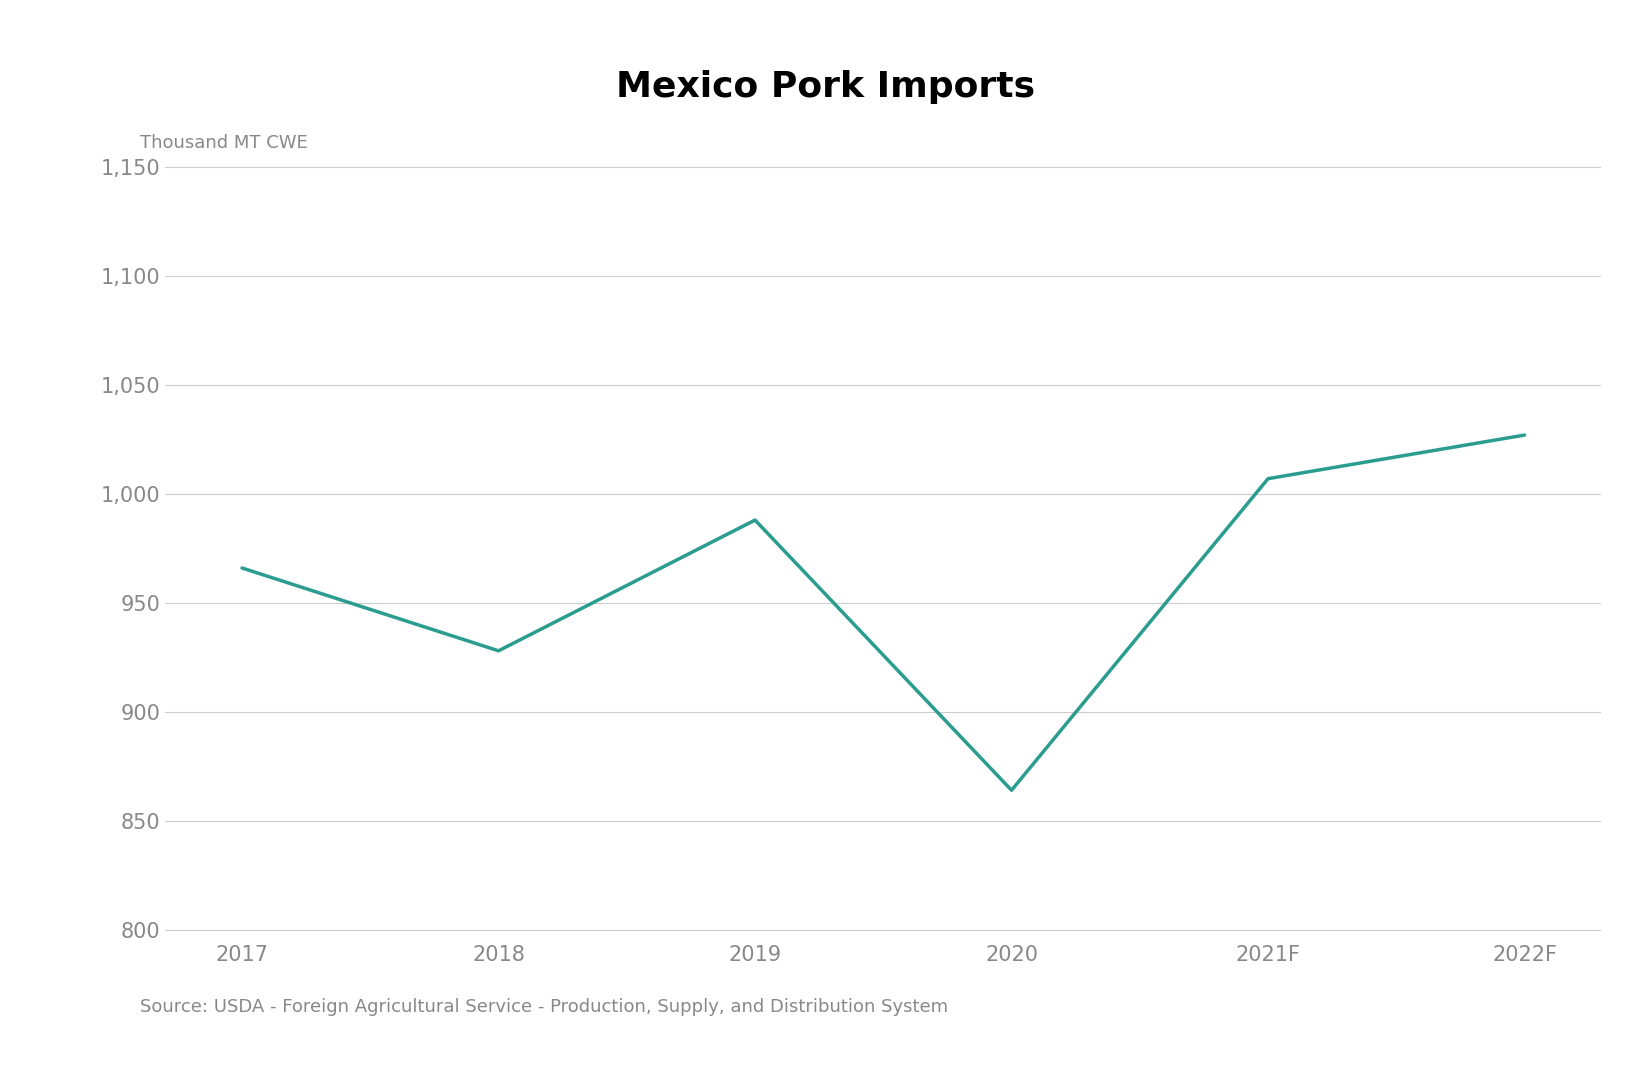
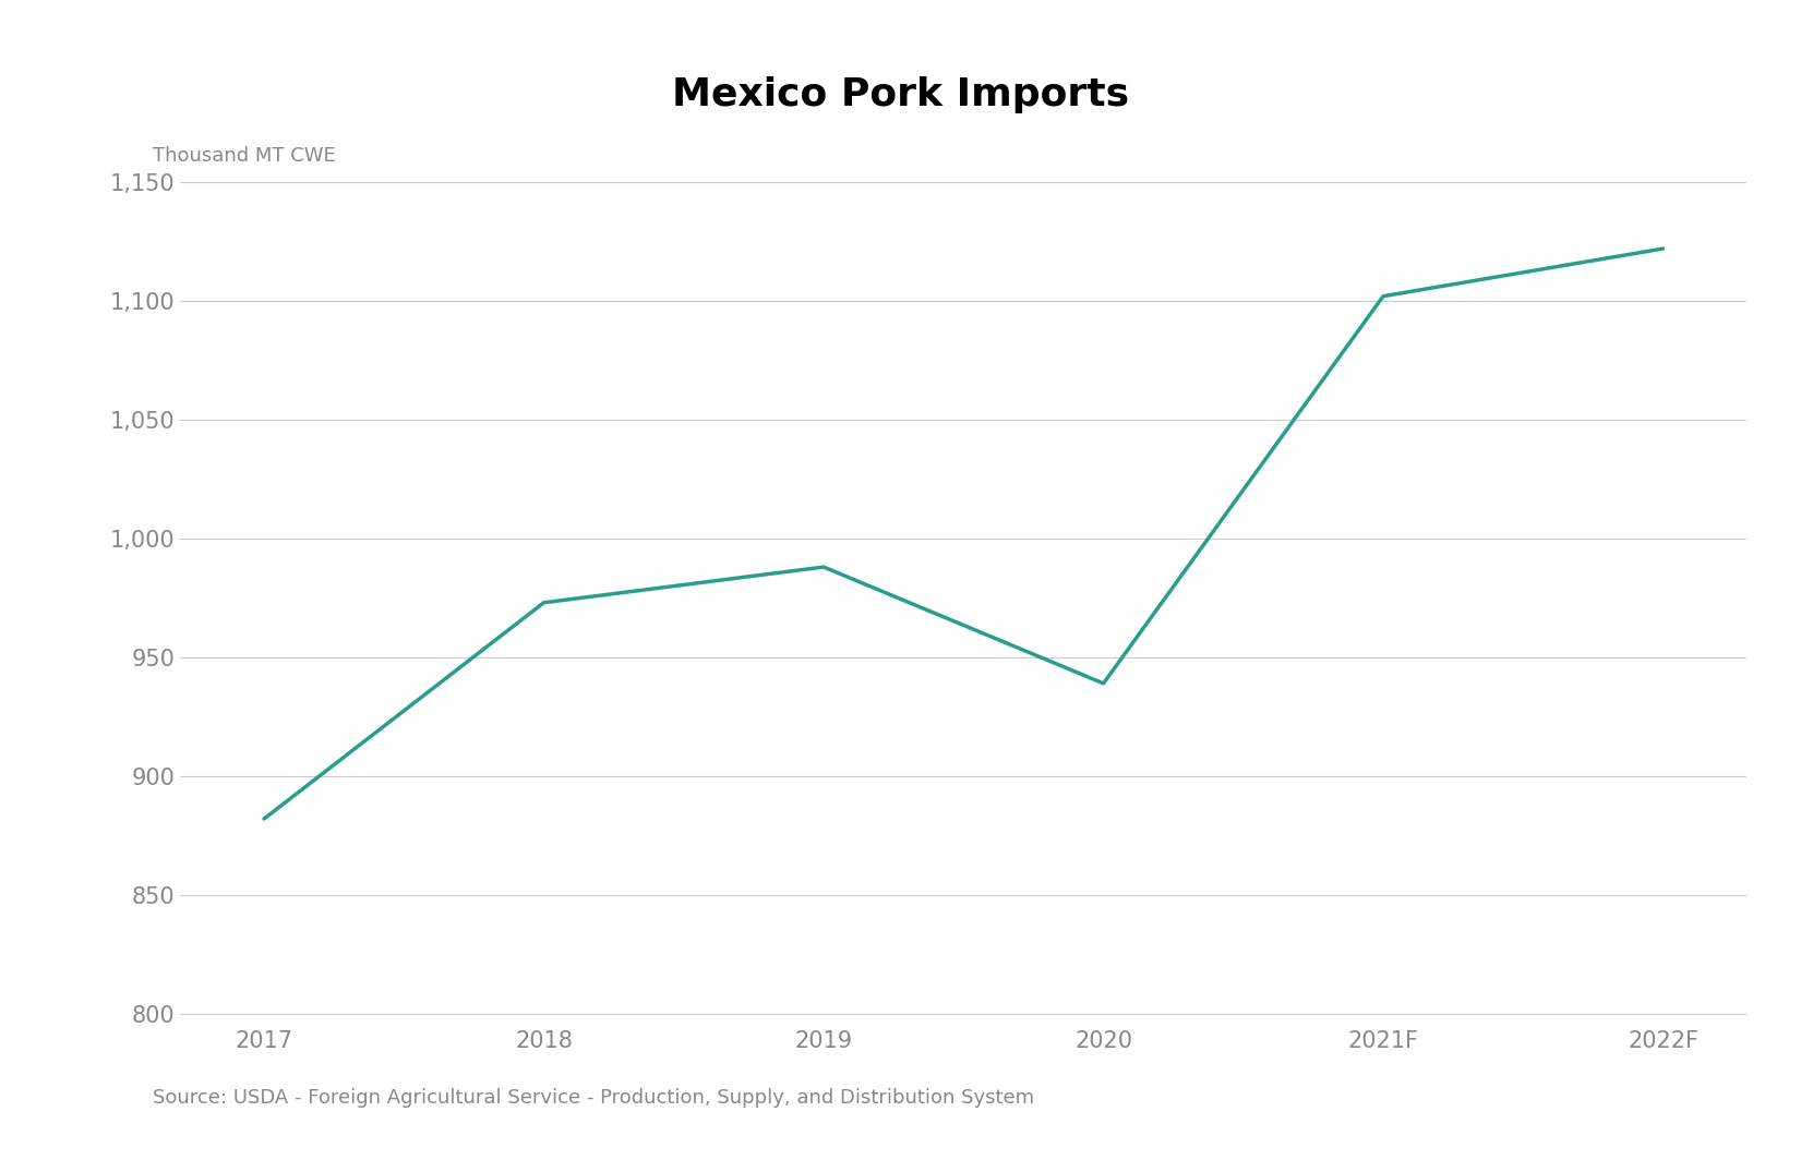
2017: 966 -> 882
2018: 928 -> 973
2020: 864 -> 939
2021F: 1,007 -> 1,102
2022F: 1,027 -> 1,122
